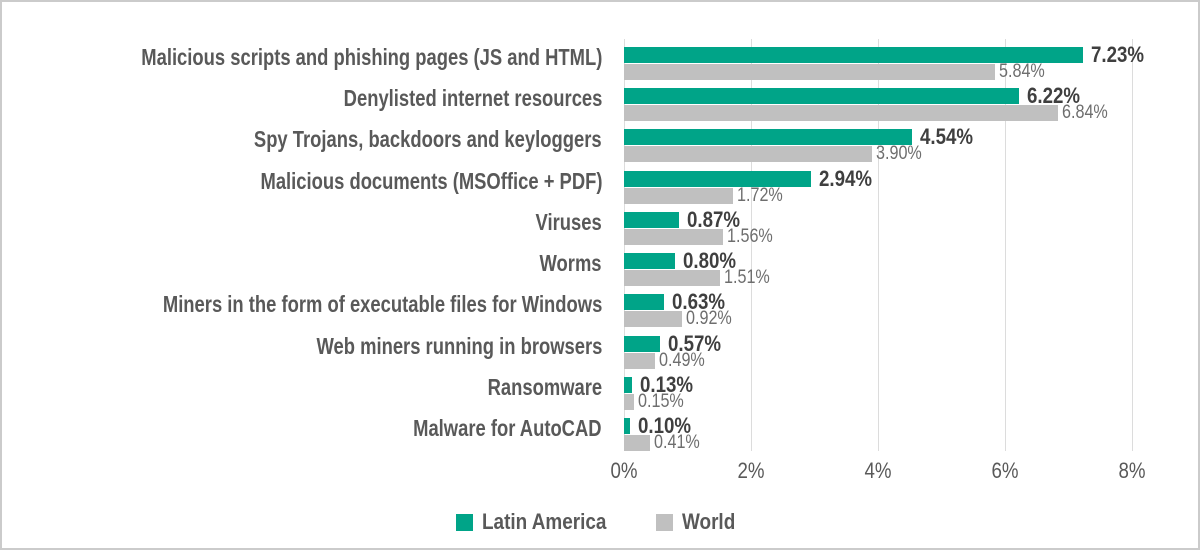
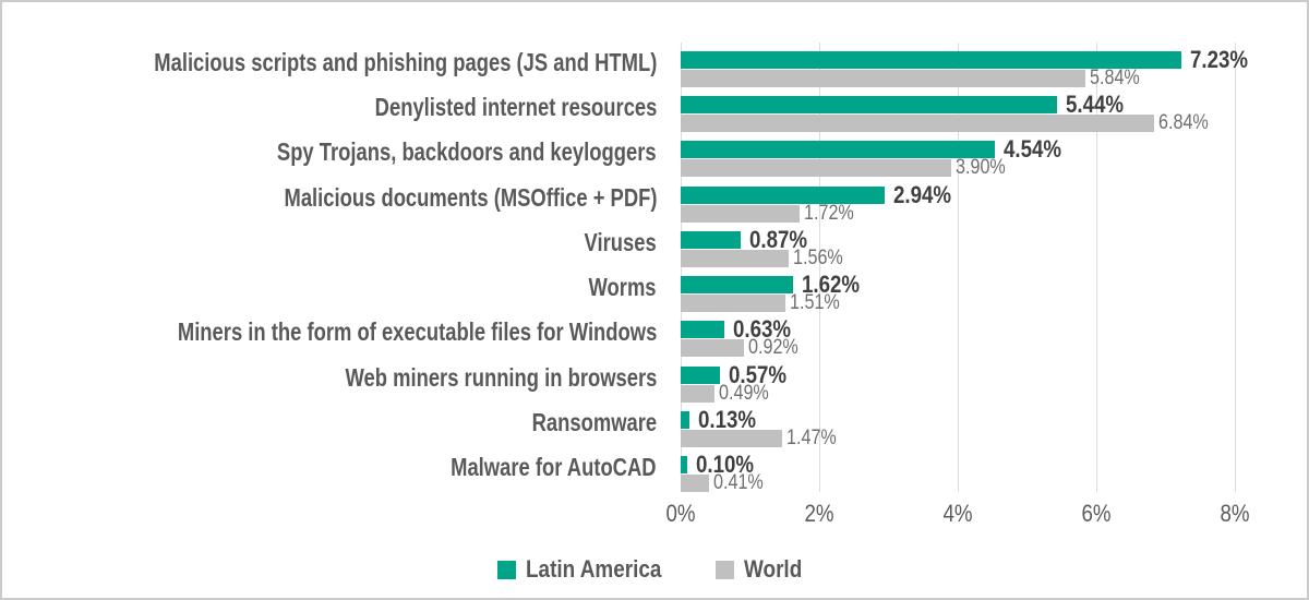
Latin America/Denylisted internet resources: 6.22% -> 5.44%
Latin America/Worms: 0.80% -> 1.62%
World/Ransomware: 0.15% -> 1.47%
